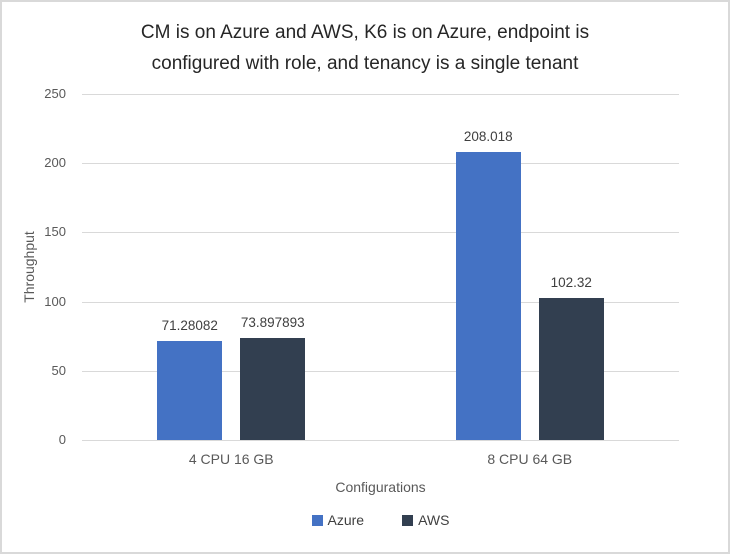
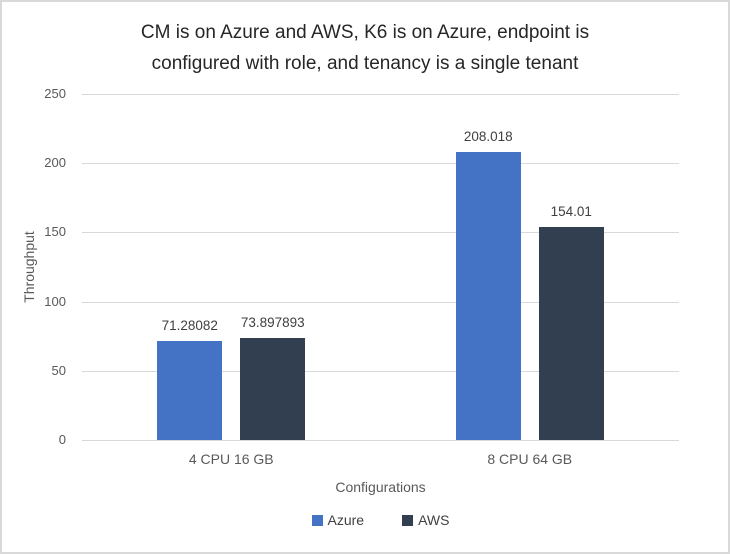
AWS/8 CPU 64 GB: 102.32 -> 154.01
